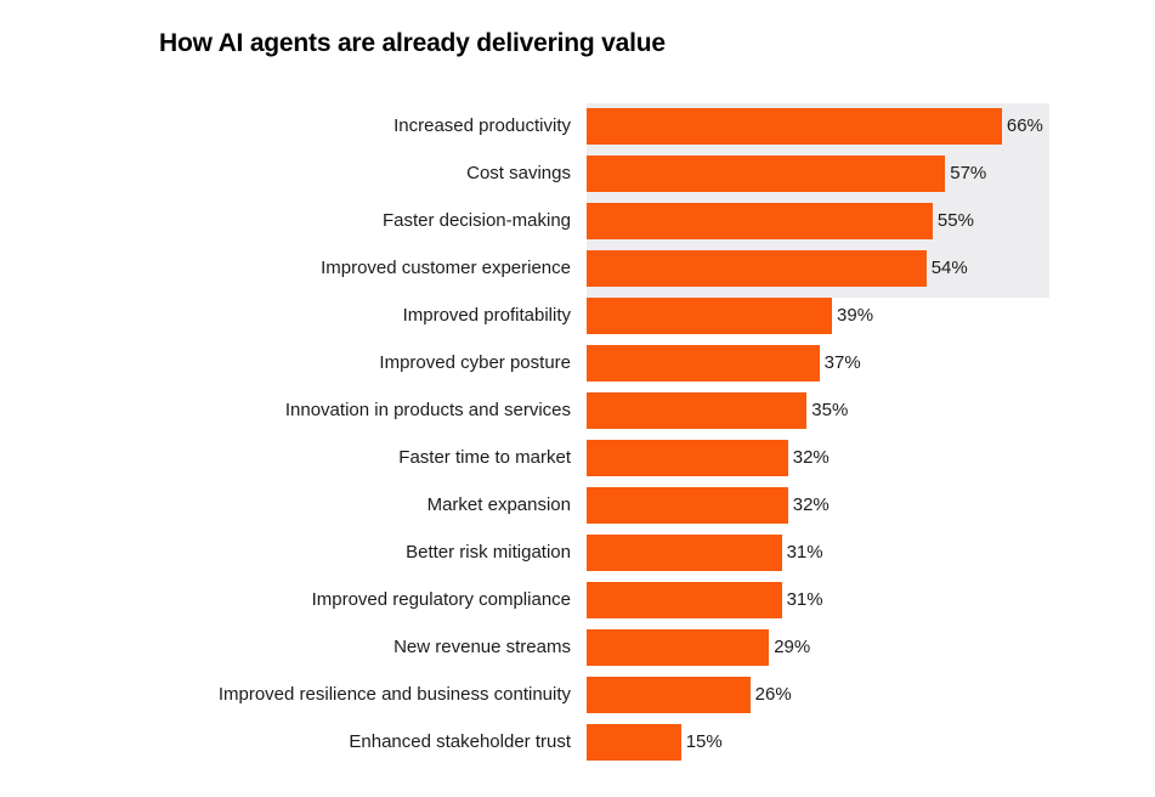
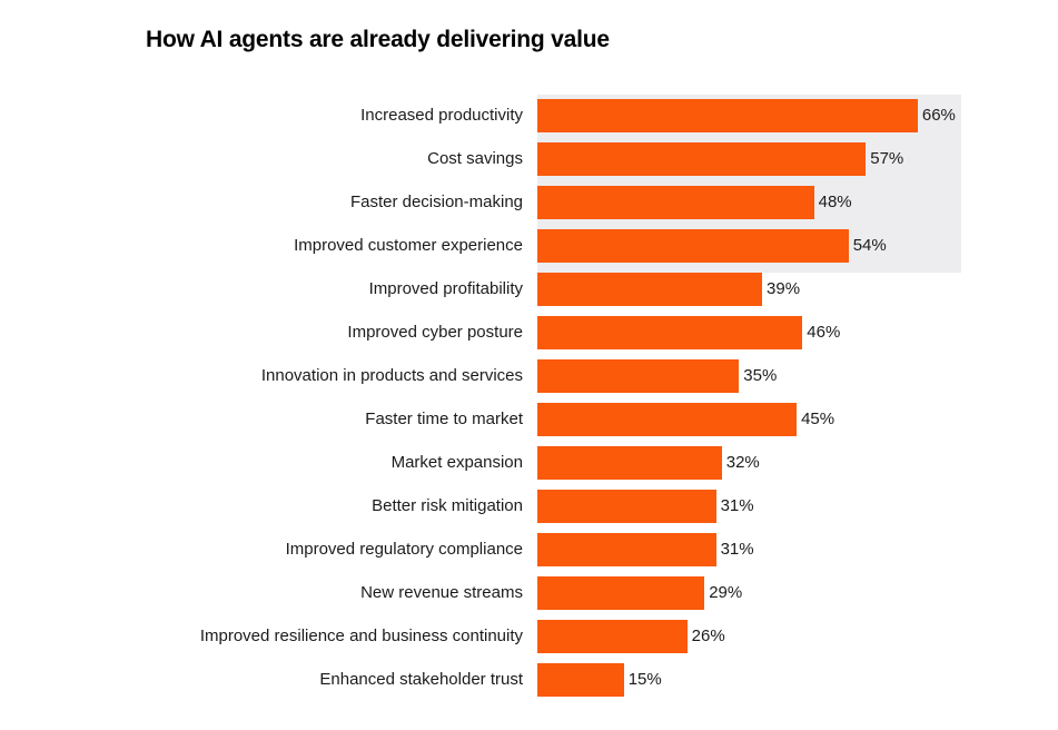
Faster decision-making: 55% -> 48%
Improved cyber posture: 37% -> 46%
Faster time to market: 32% -> 45%
